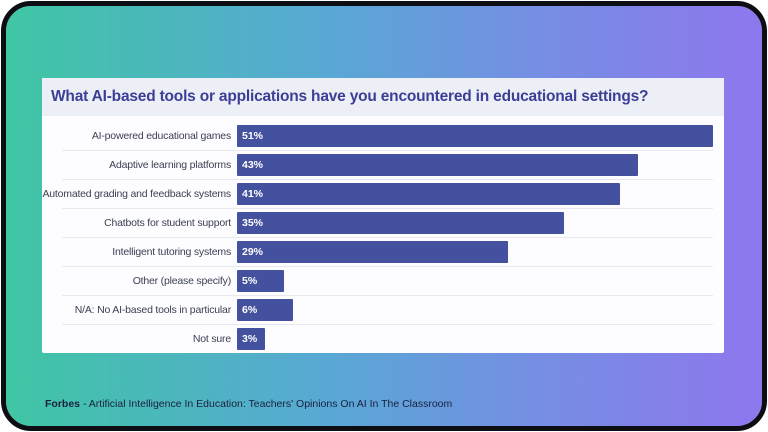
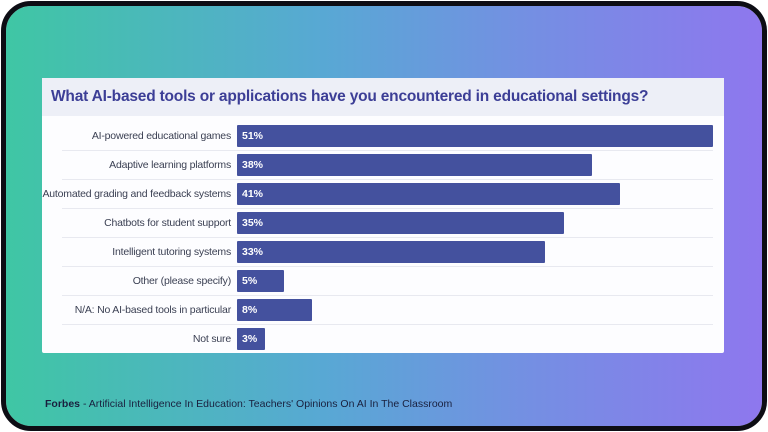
Adaptive learning platforms: 43% -> 38%
Intelligent tutoring systems: 29% -> 33%
N/A: No AI-based tools in particular: 6% -> 8%
